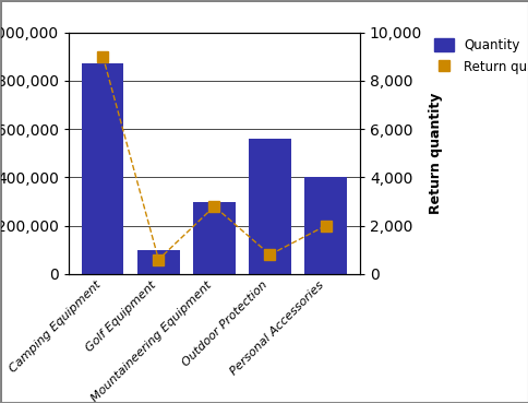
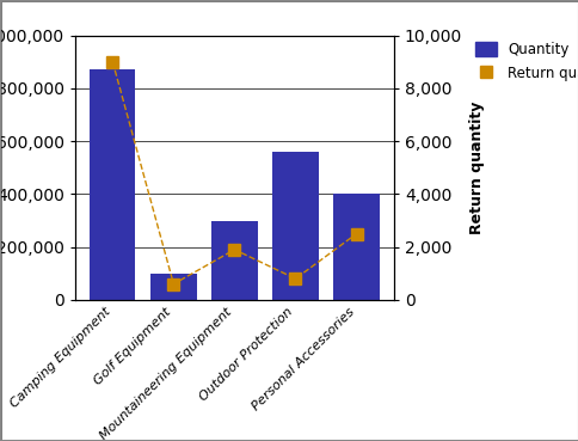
Return quantity/Mountaineering Equipment: 2,800 -> 1,900
Return quantity/Personal Accessories: 2,000 -> 2,500
